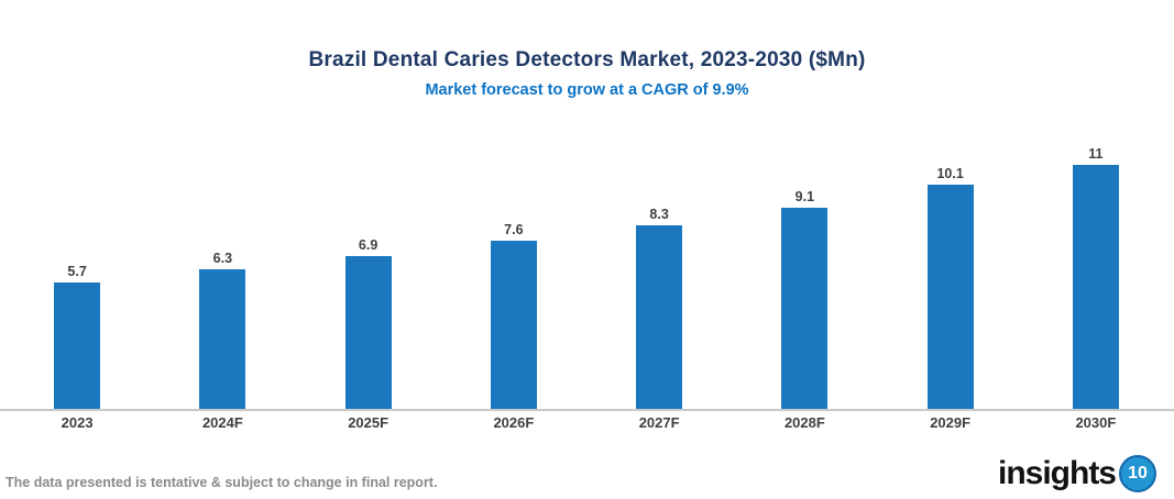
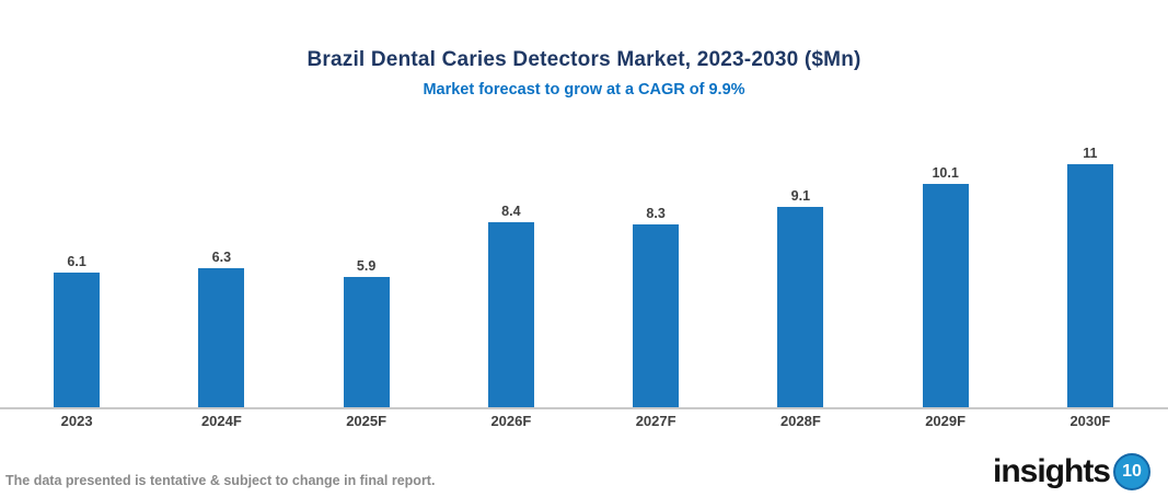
2023: 5.7 -> 6.1
2025F: 6.9 -> 5.9
2026F: 7.6 -> 8.4
